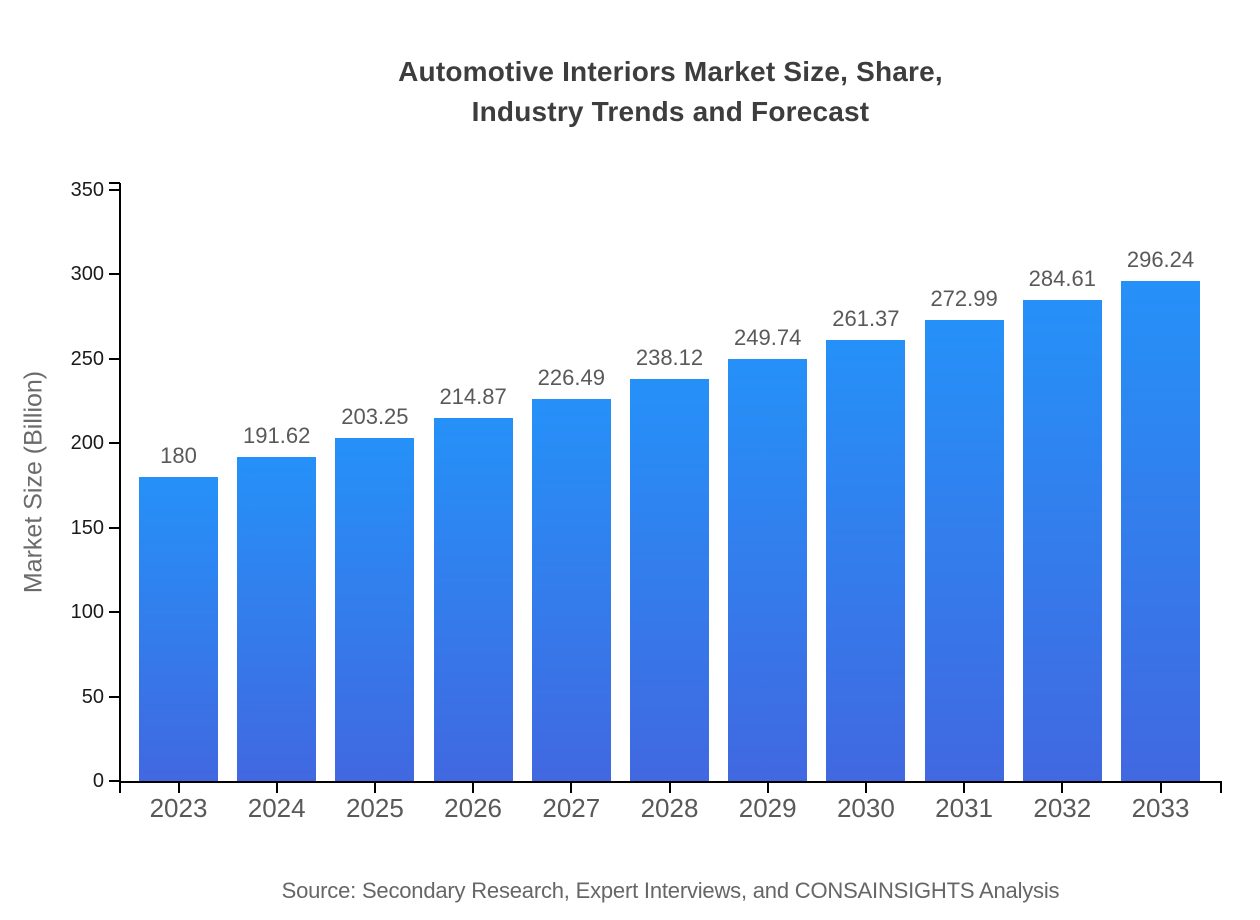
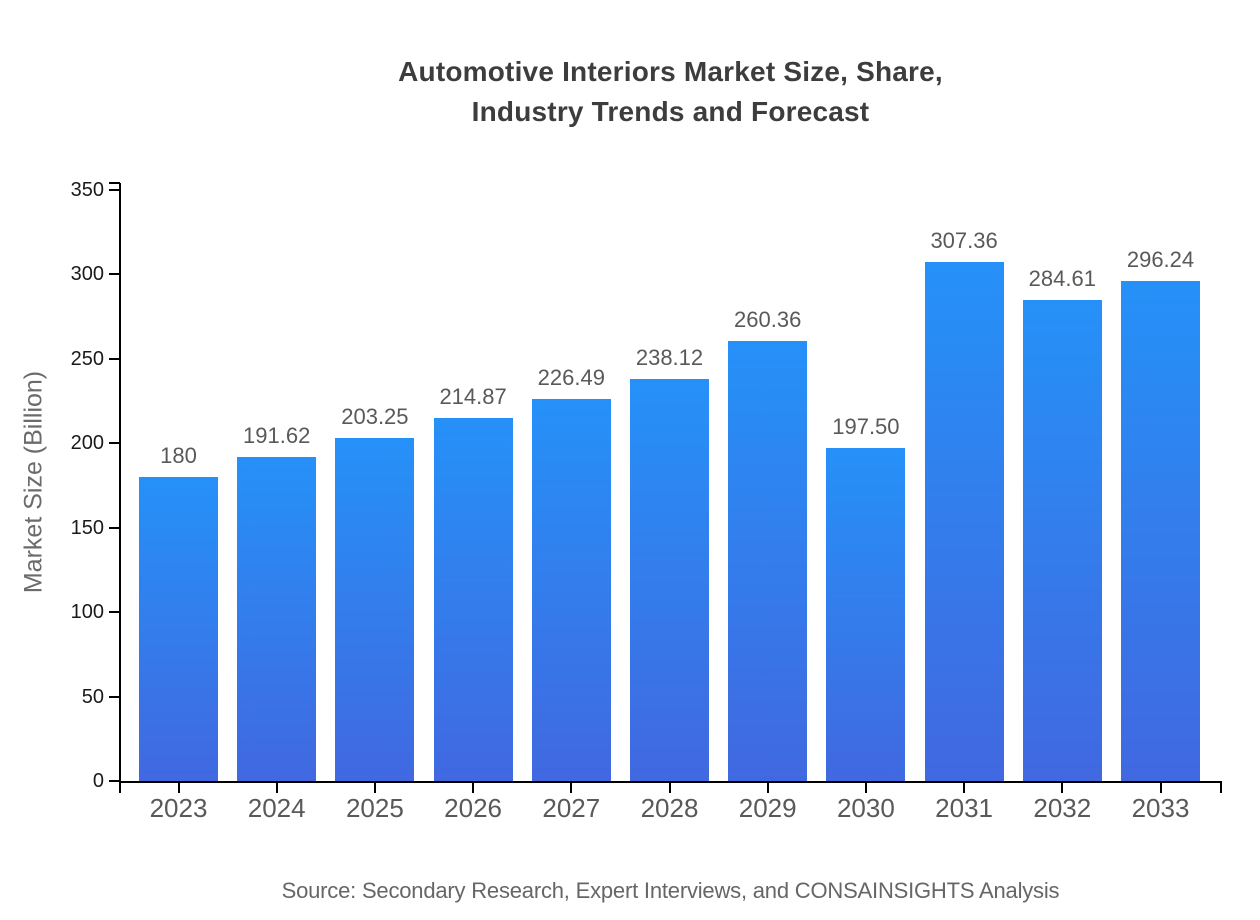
2029: 249.74 -> 260.36
2030: 261.37 -> 197.50
2031: 272.99 -> 307.36
